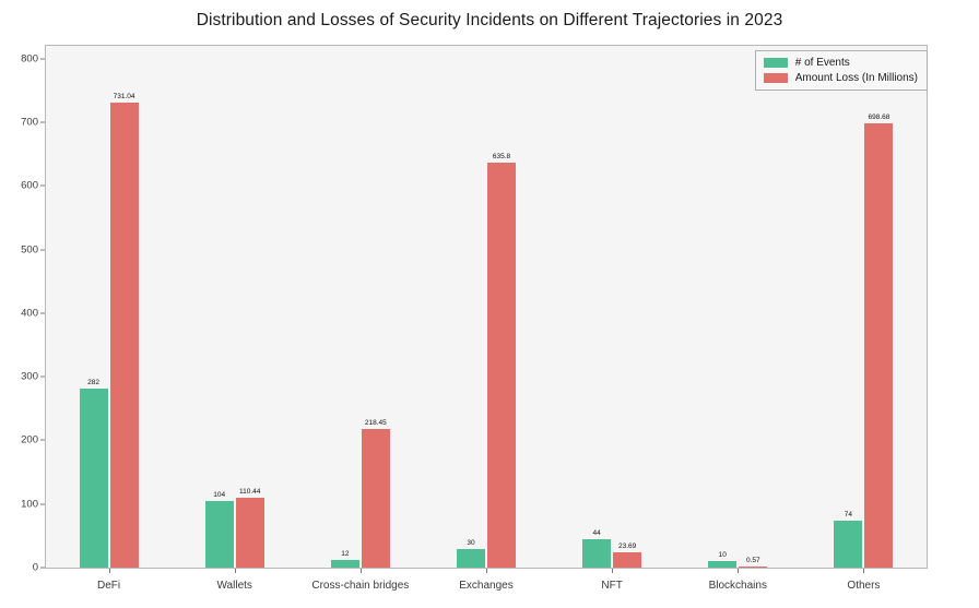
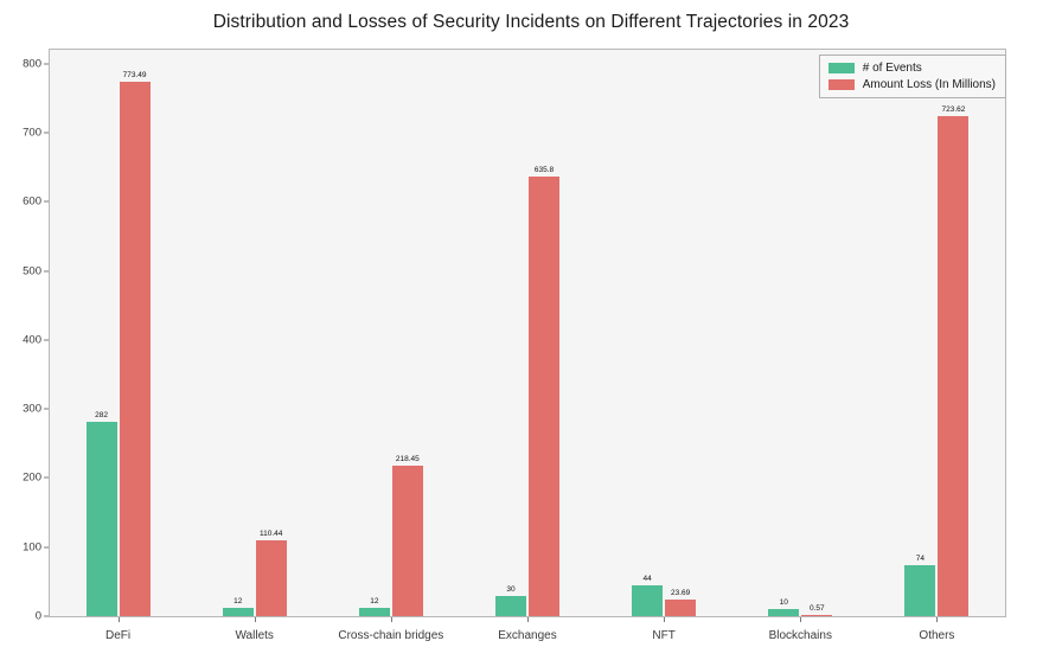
Amount Loss (In Millions)/DeFi: 731.04 -> 773.49
# of Events/Wallets: 104 -> 12
Amount Loss (In Millions)/Others: 698.68 -> 723.62
